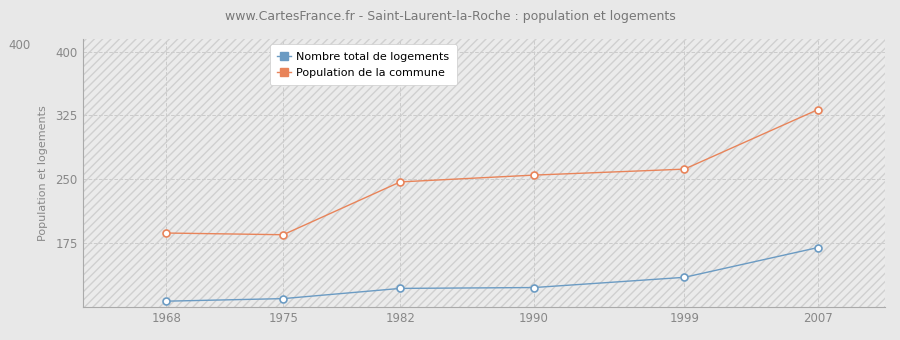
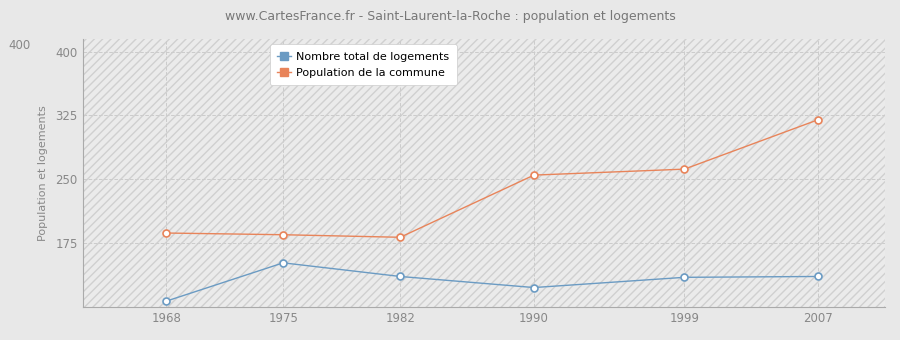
Nombre total de logements/1975: 110 -> 152
Nombre total de logements/1982: 122 -> 136
Population de la commune/1982: 247 -> 182
Nombre total de logements/2007: 170 -> 136
Population de la commune/2007: 332 -> 320
